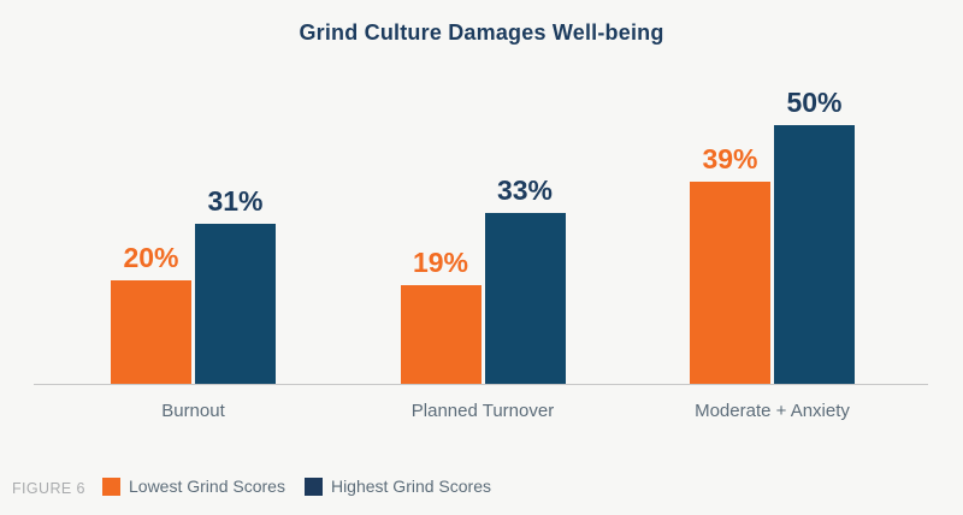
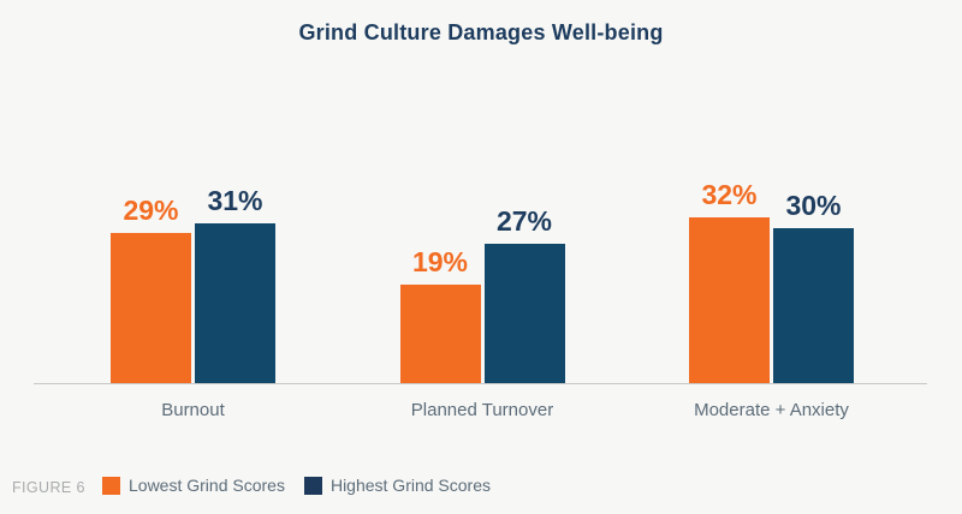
Lowest Grind Scores/Burnout: 20% -> 29%
Highest Grind Scores/Planned Turnover: 33% -> 27%
Lowest Grind Scores/Moderate + Anxiety: 39% -> 32%
Highest Grind Scores/Moderate + Anxiety: 50% -> 30%
